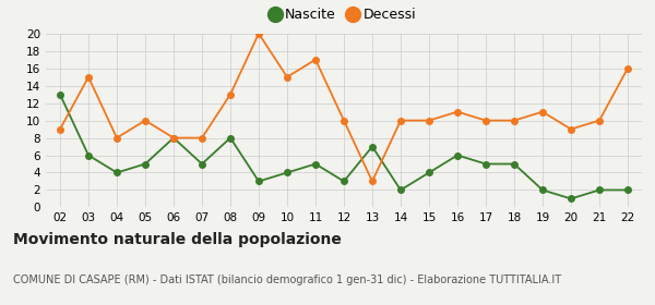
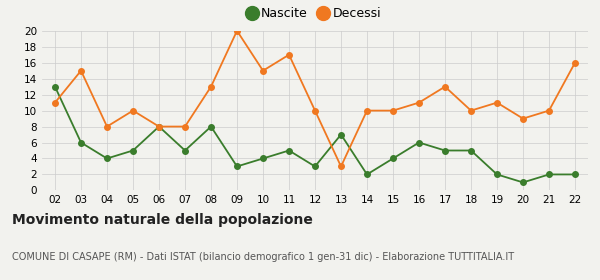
Decessi/02: 9 -> 11
Decessi/17: 10 -> 13
